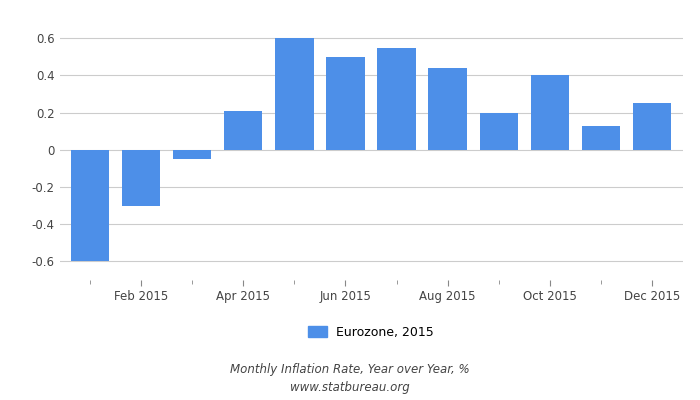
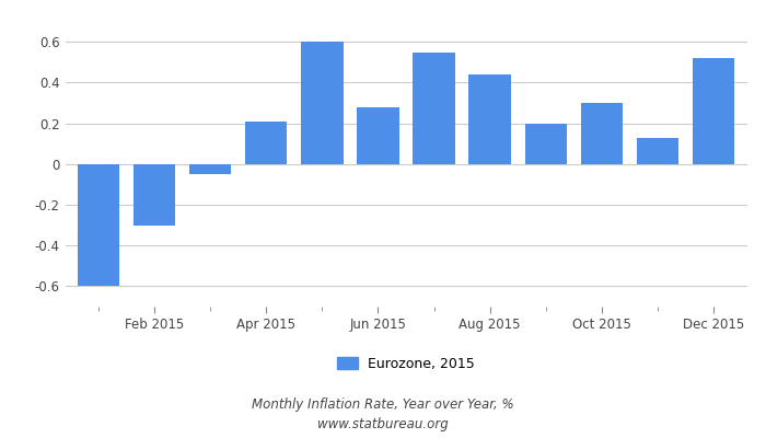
Jun 2015: 0.50 -> 0.28
Oct 2015: 0.40 -> 0.30
Dec 2015: 0.25 -> 0.52
